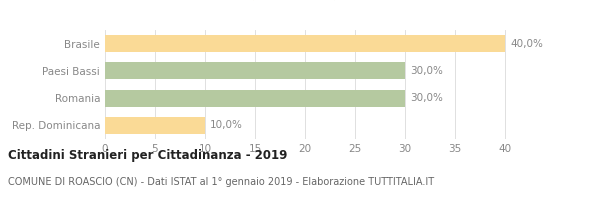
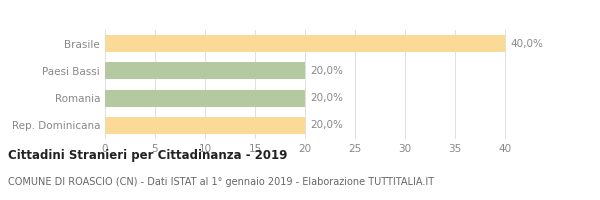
Paesi Bassi: 30,0% -> 20,0%
Romania: 30,0% -> 20,0%
Rep. Dominicana: 10,0% -> 20,0%
